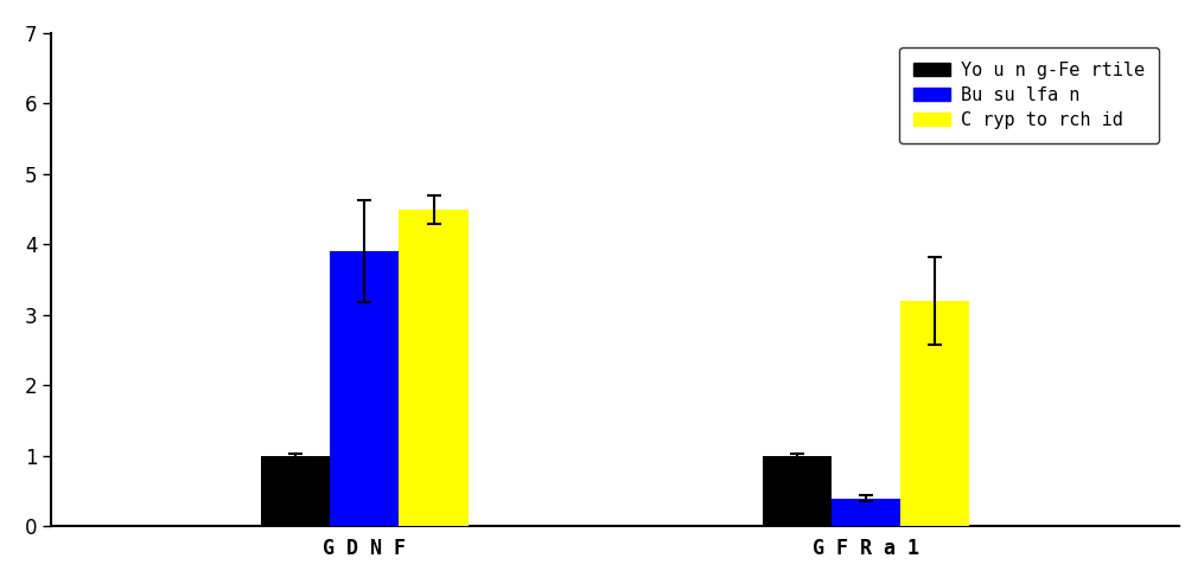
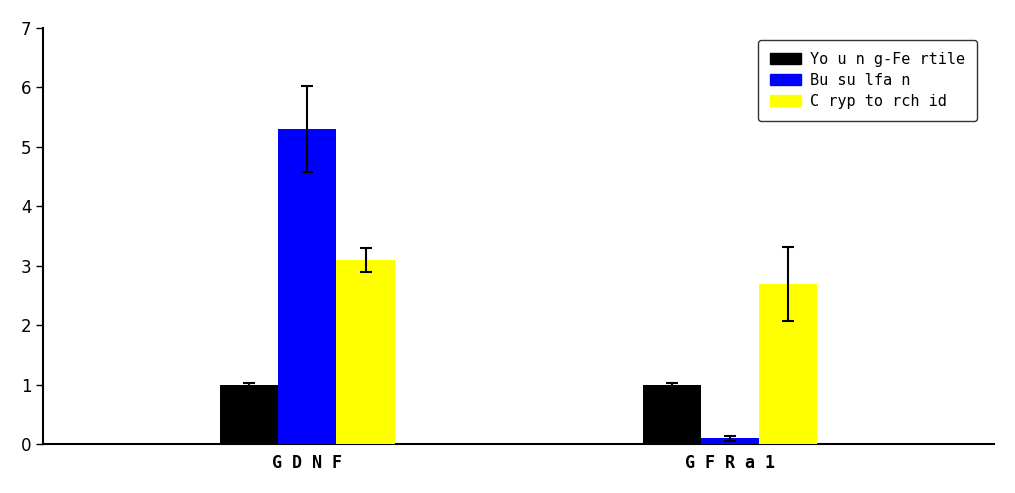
Bu su lfa n/G D N F: 3.9 -> 5.3
C ryp to rch id/G D N F: 4.5 -> 3.1
Bu su lfa n/G F R a 1: 0.4 -> 0.1
C ryp to rch id/G F R a 1: 3.2 -> 2.7
